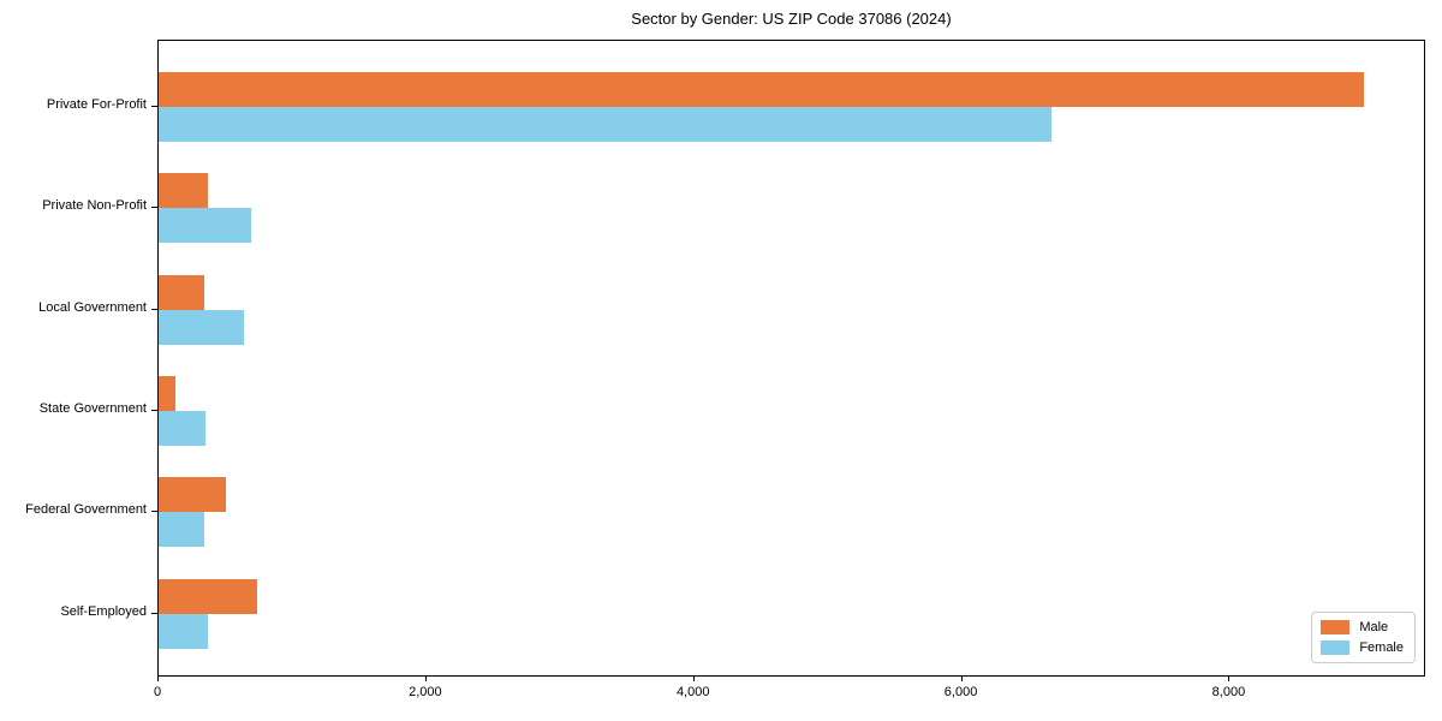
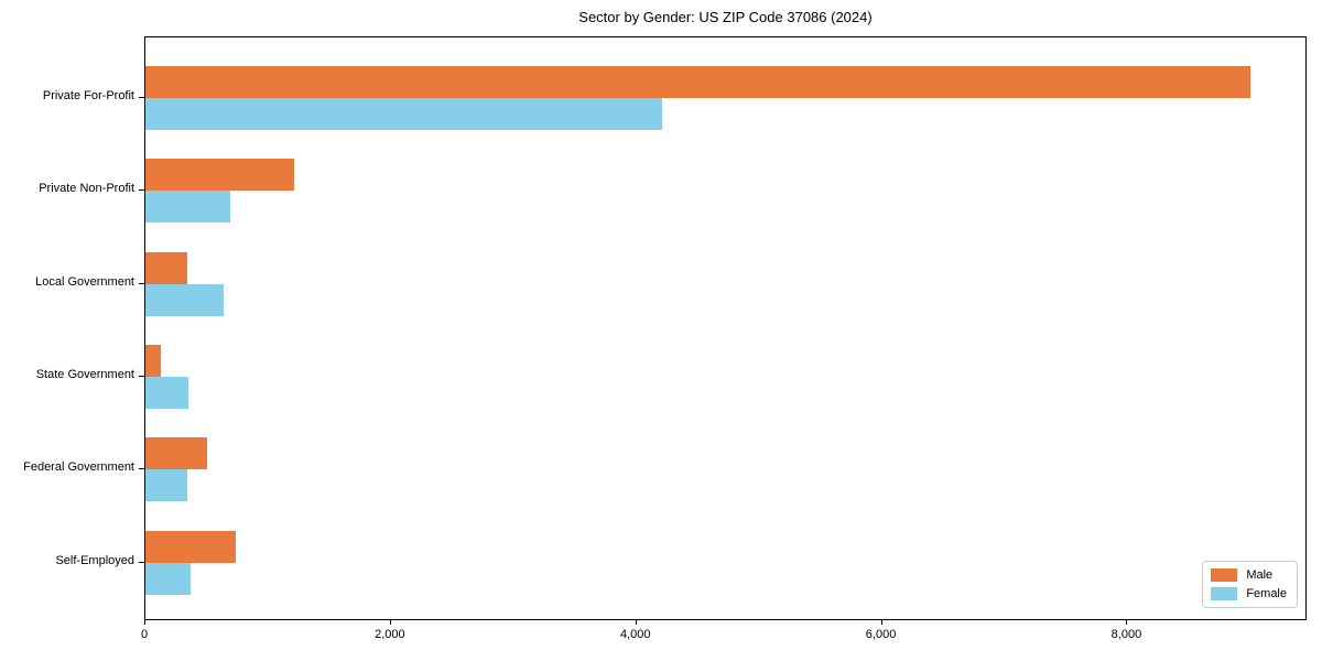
Female/Private For-Profit: 6670 -> 4210
Male/Private Non-Profit: 370 -> 1210
